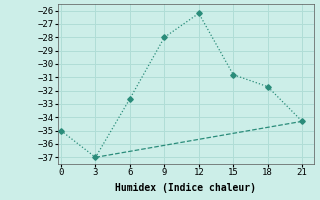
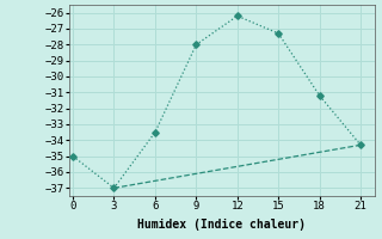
6: -32.6 -> -33.5
15: -30.8 -> -27.3
18: -31.7 -> -31.2
